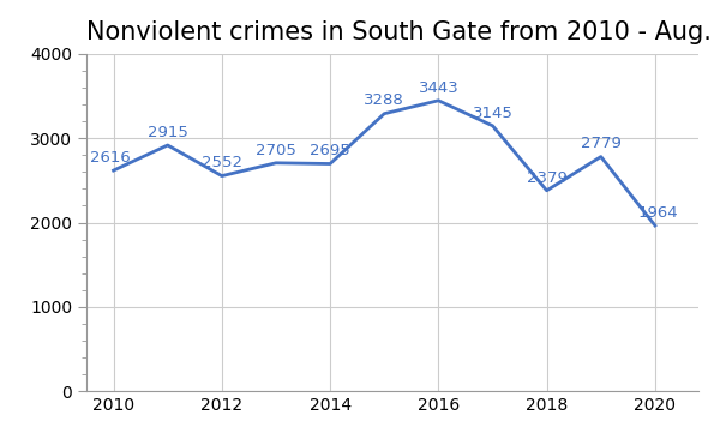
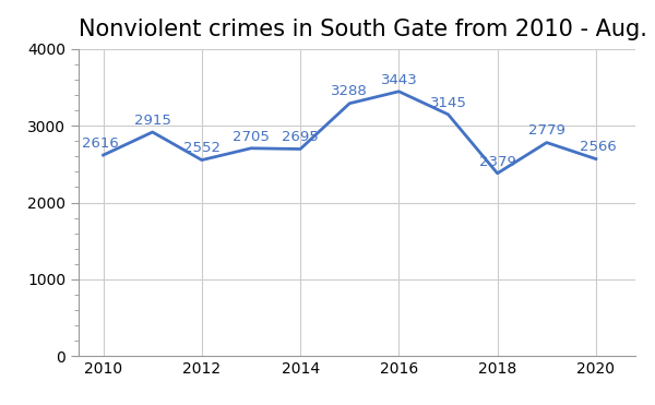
2020: 1964 -> 2566
